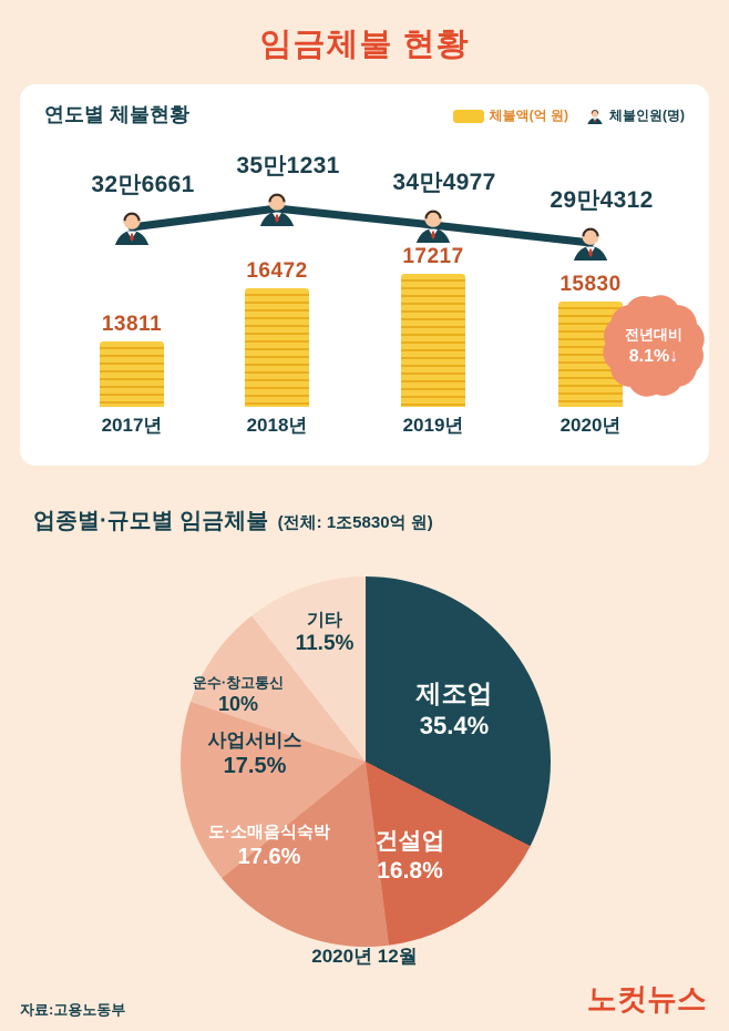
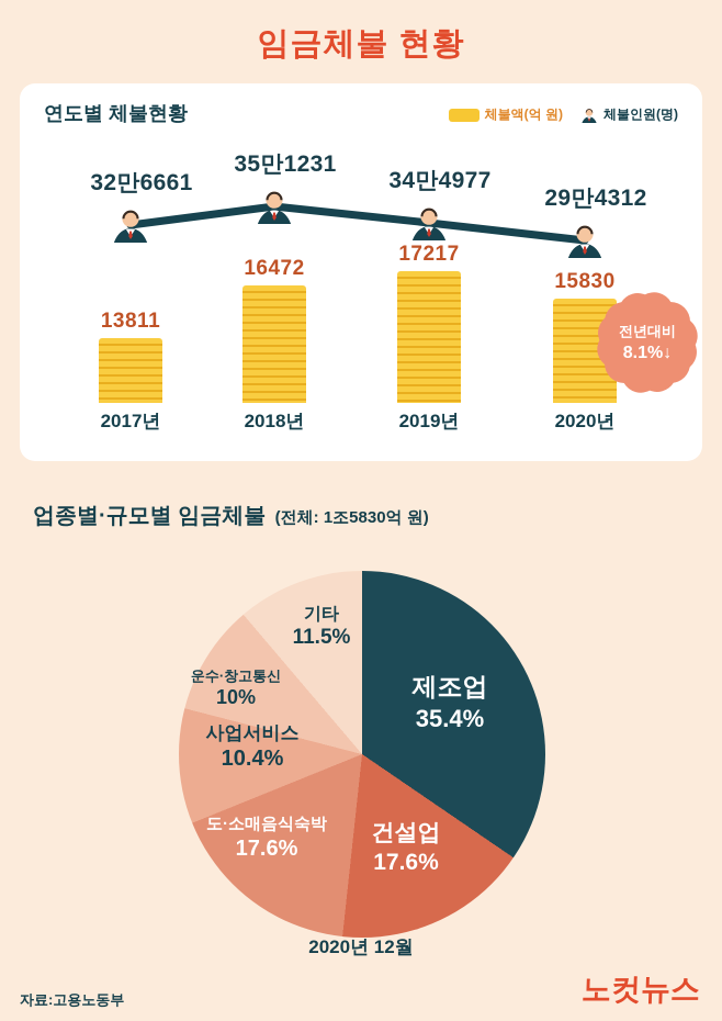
업종별·규모별 임금체불/건설업: 16.8% -> 17.6%
업종별·규모별 임금체불/사업서비스: 17.5% -> 10.4%
